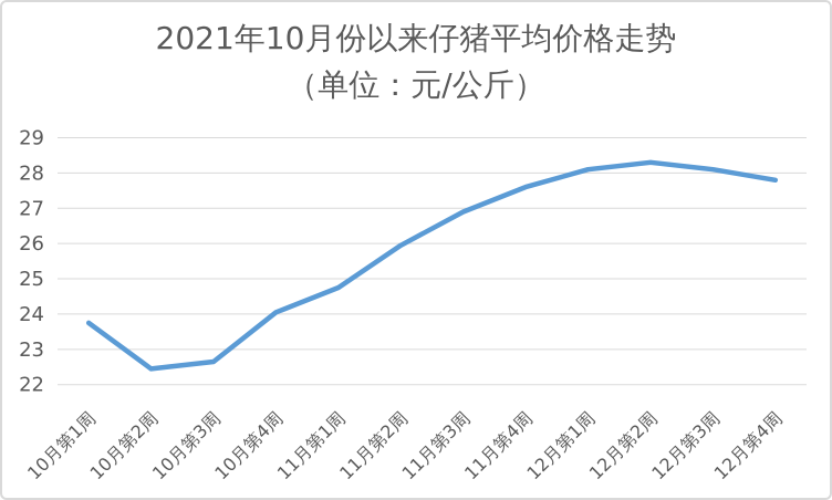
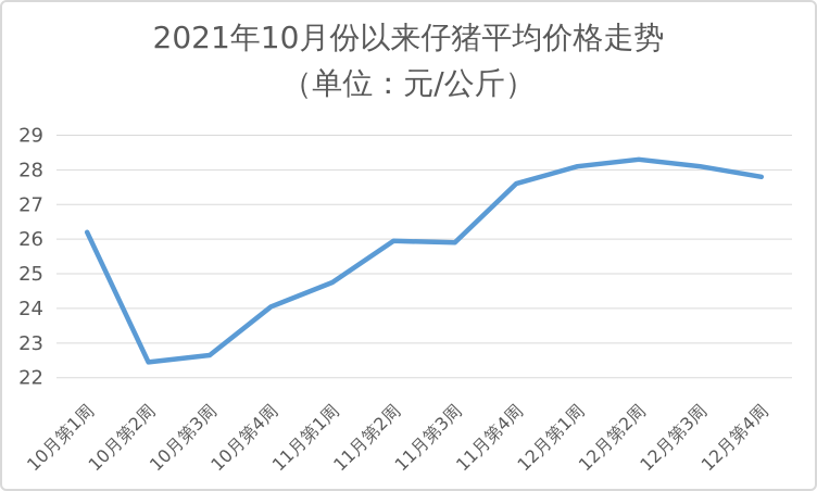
10月第1周: 23.8 -> 26.2
11月第3周: 26.9 -> 25.9
